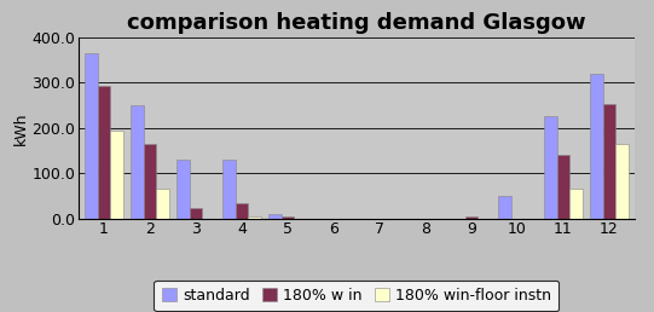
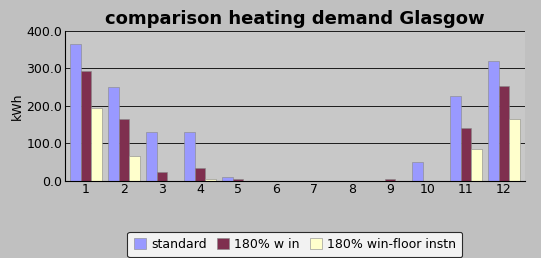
180% win-floor instn/11: 65 -> 85
